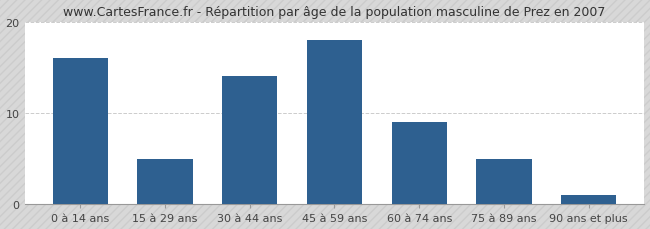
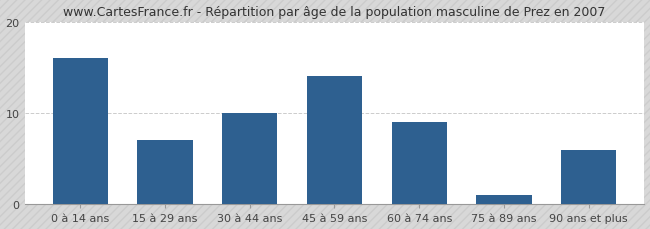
15 à 29 ans: 5 -> 7
30 à 44 ans: 14 -> 10
45 à 59 ans: 18 -> 14
75 à 89 ans: 5 -> 1
90 ans et plus: 1 -> 6
